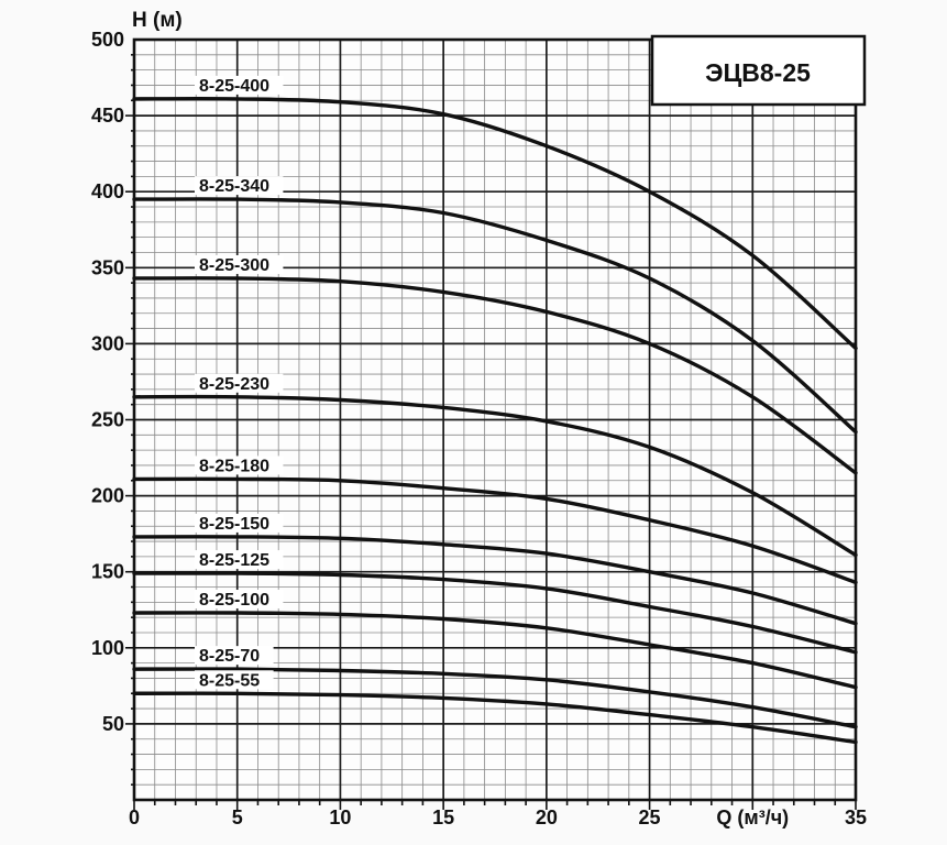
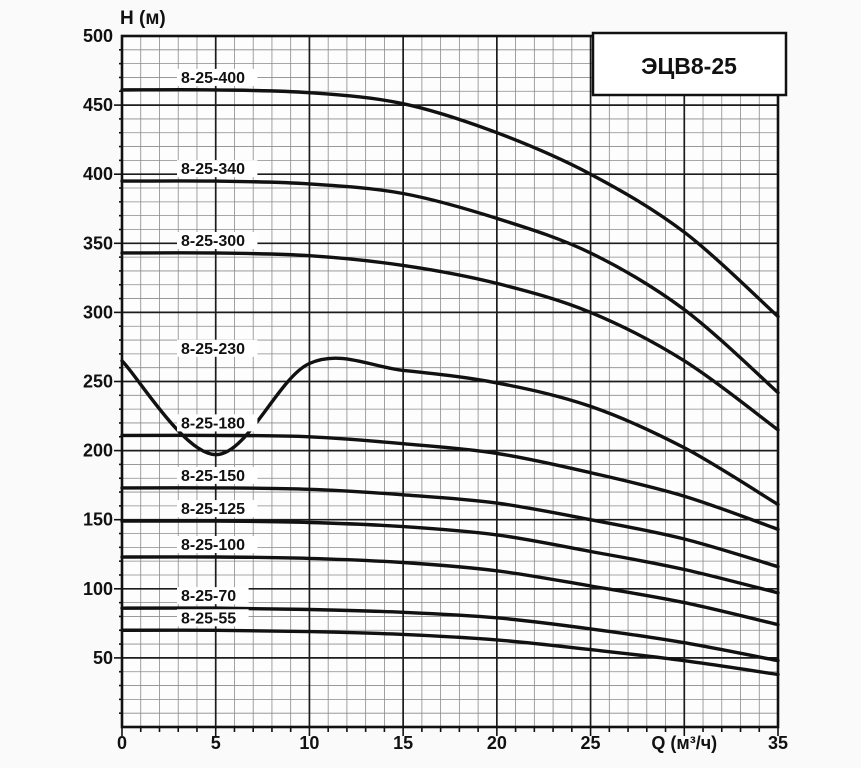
8-25-230/5: 265 -> 197
